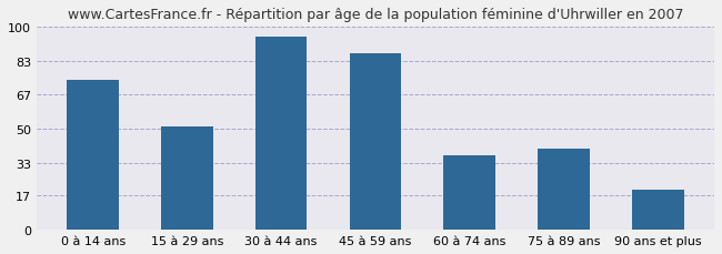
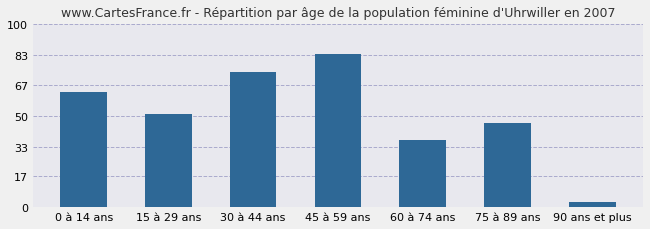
0 à 14 ans: 74 -> 63
30 à 44 ans: 95 -> 74
45 à 59 ans: 87 -> 84
75 à 89 ans: 40 -> 46
90 ans et plus: 20 -> 3
